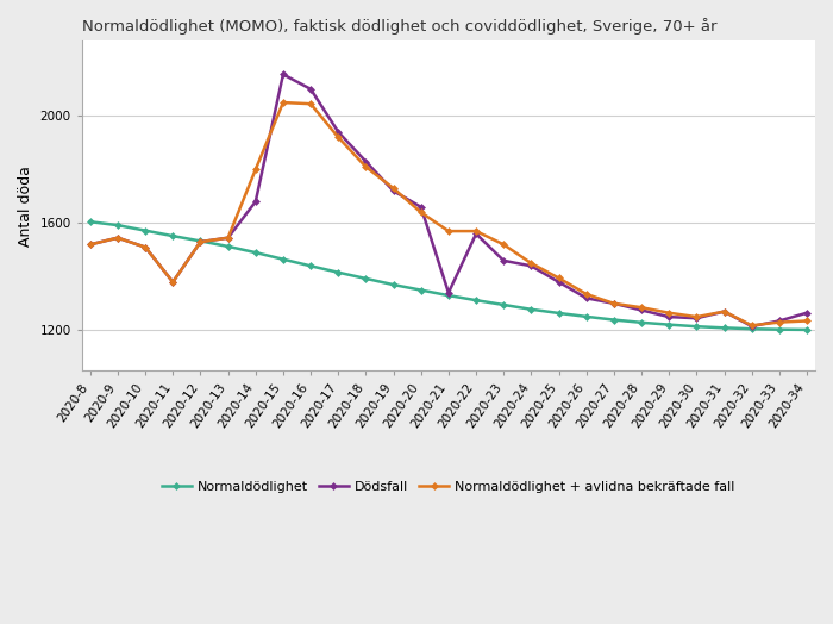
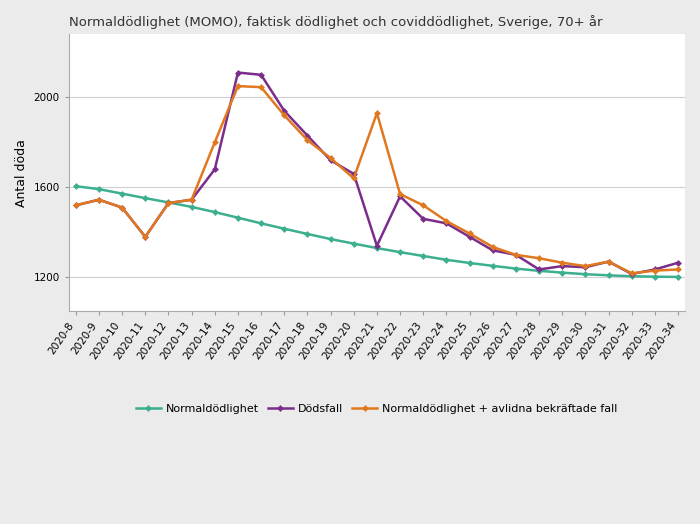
Dödsfall/2020-15: 2155 -> 2110
Normaldödlighet + avlidna bekräftade fall/2020-21: 1570 -> 1930
Dödsfall/2020-28: 1275 -> 1235
